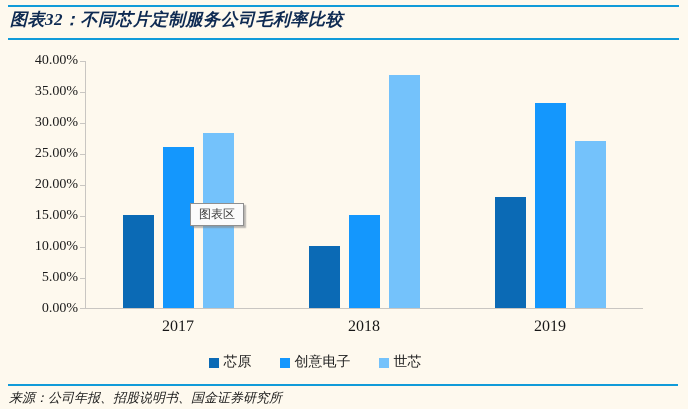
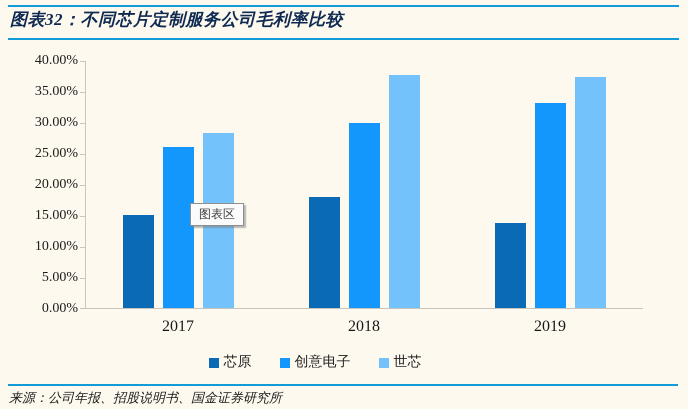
芯原/2018: 10% -> 18%
创意电子/2018: 15% -> 30%
芯原/2019: 18% -> 14%
世芯/2019: 27% -> 37%
